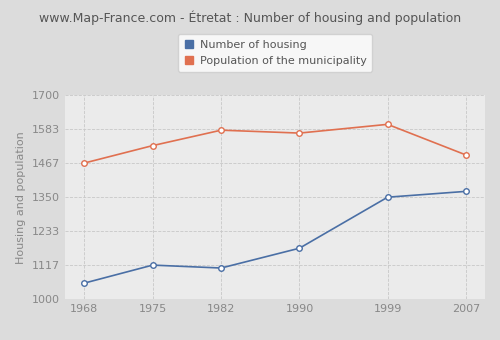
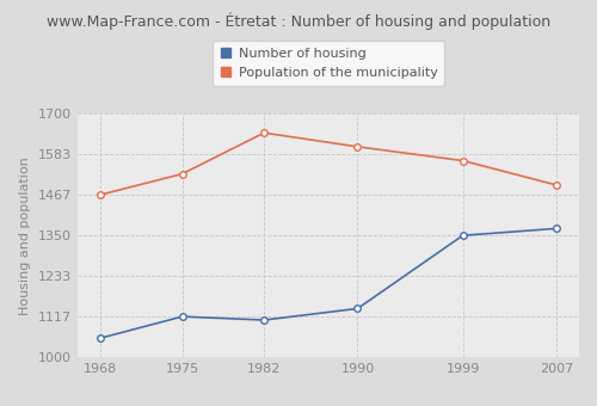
Population of the municipality/1982: 1580 -> 1645
Number of housing/1990: 1175 -> 1140
Population of the municipality/1990: 1570 -> 1605
Population of the municipality/1999: 1600 -> 1565
